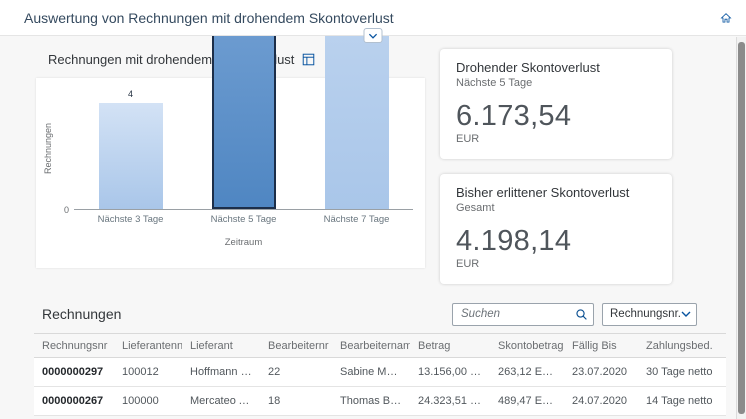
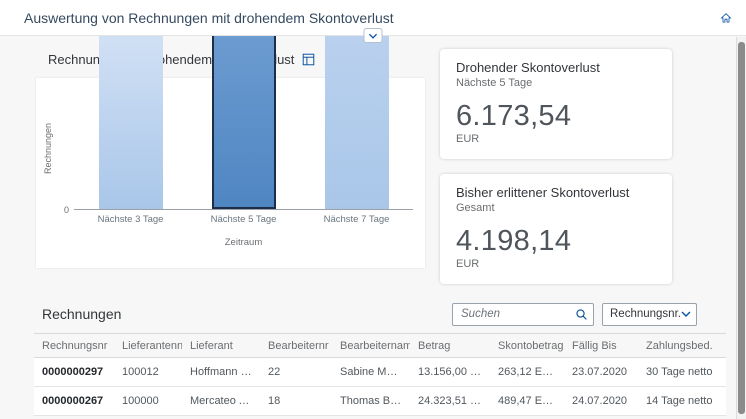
Nächste 3 Tage: 4 -> 7
